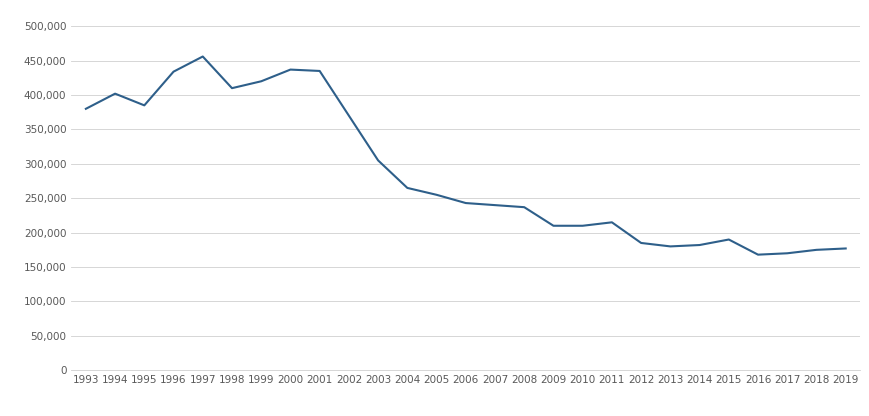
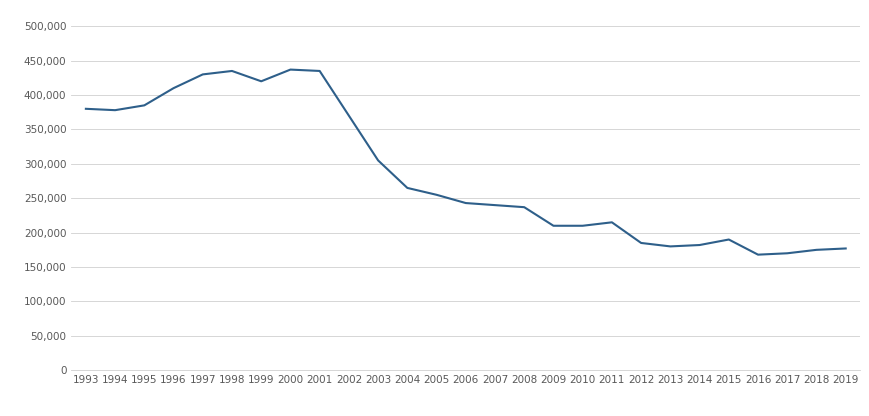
1994: 402,000 -> 378,000
1996: 434,000 -> 410,000
1997: 456,000 -> 430,000
1998: 410,000 -> 435,000
